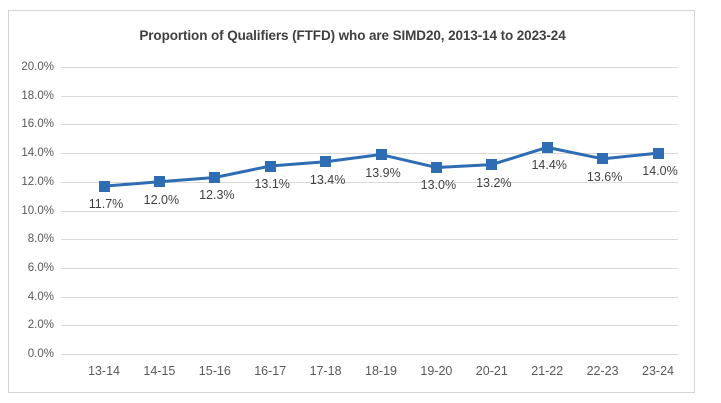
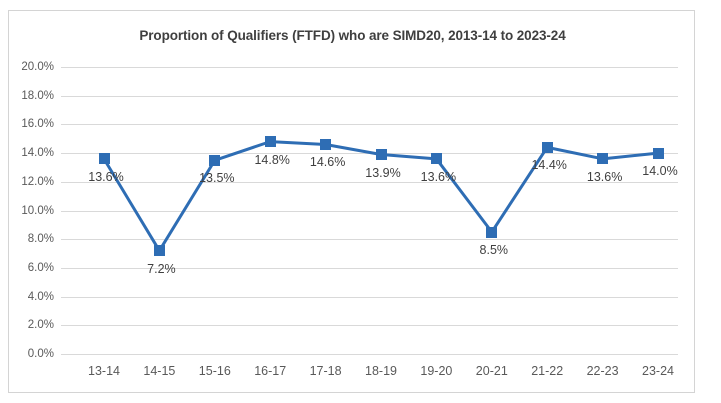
13-14: 11.7% -> 13.6%
14-15: 12.0% -> 7.2%
15-16: 12.3% -> 13.5%
16-17: 13.1% -> 14.8%
17-18: 13.4% -> 14.6%
19-20: 13.0% -> 13.6%
20-21: 13.2% -> 8.5%
